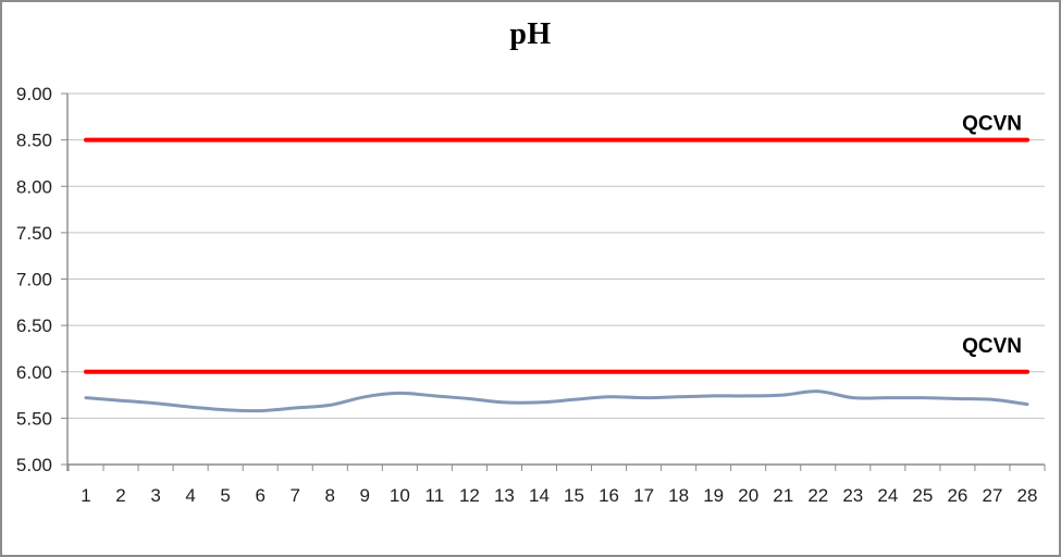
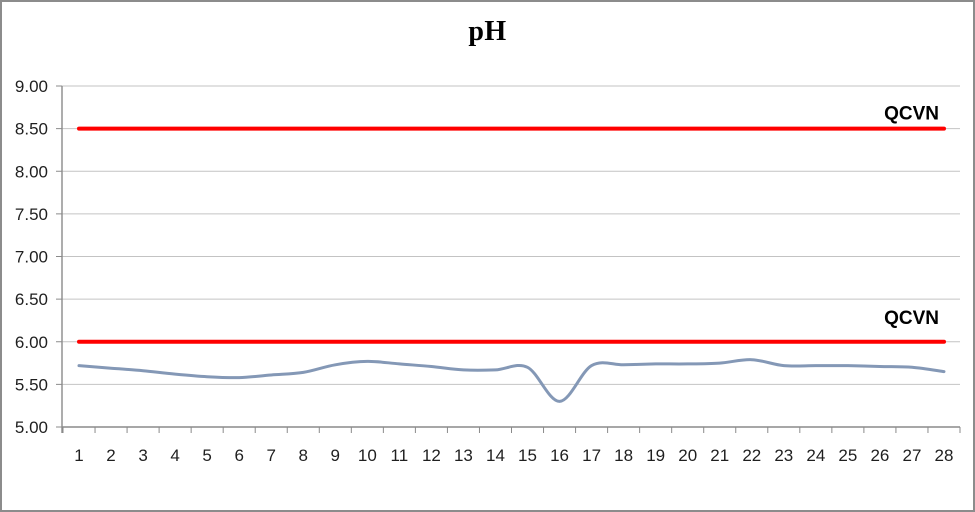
16: 5.7 -> 5.3
